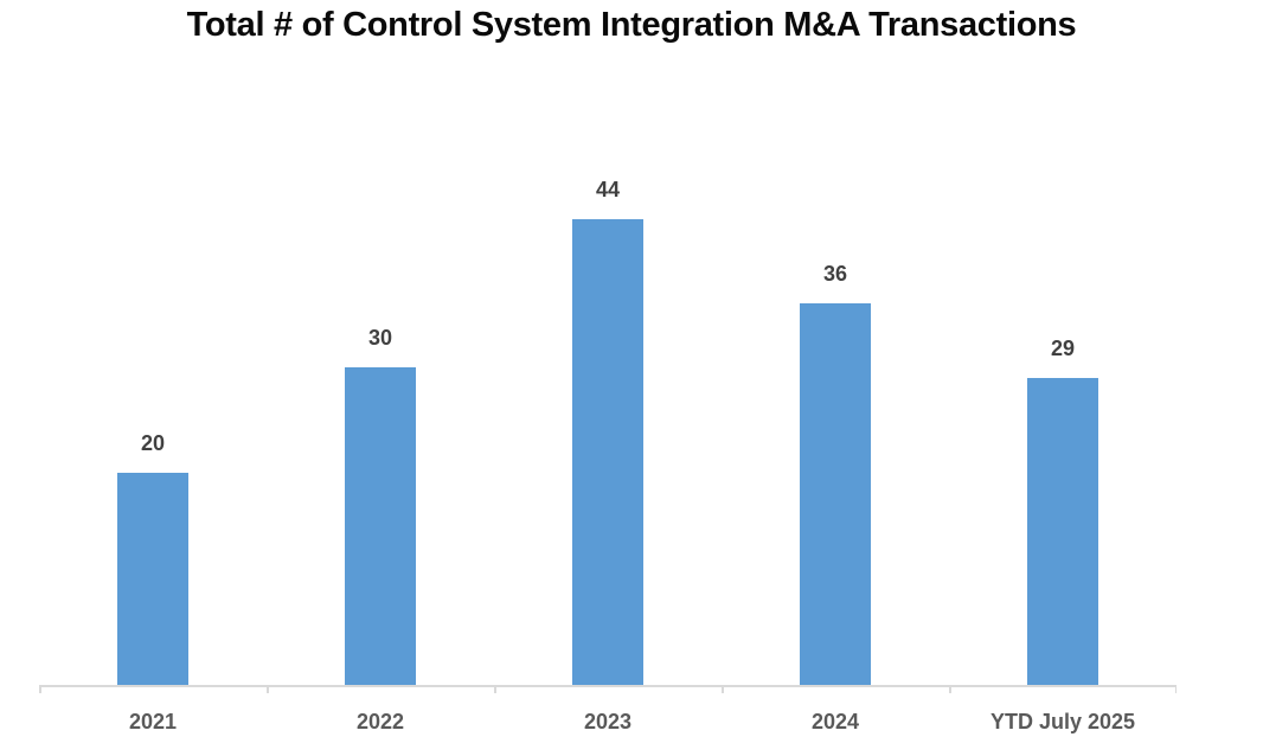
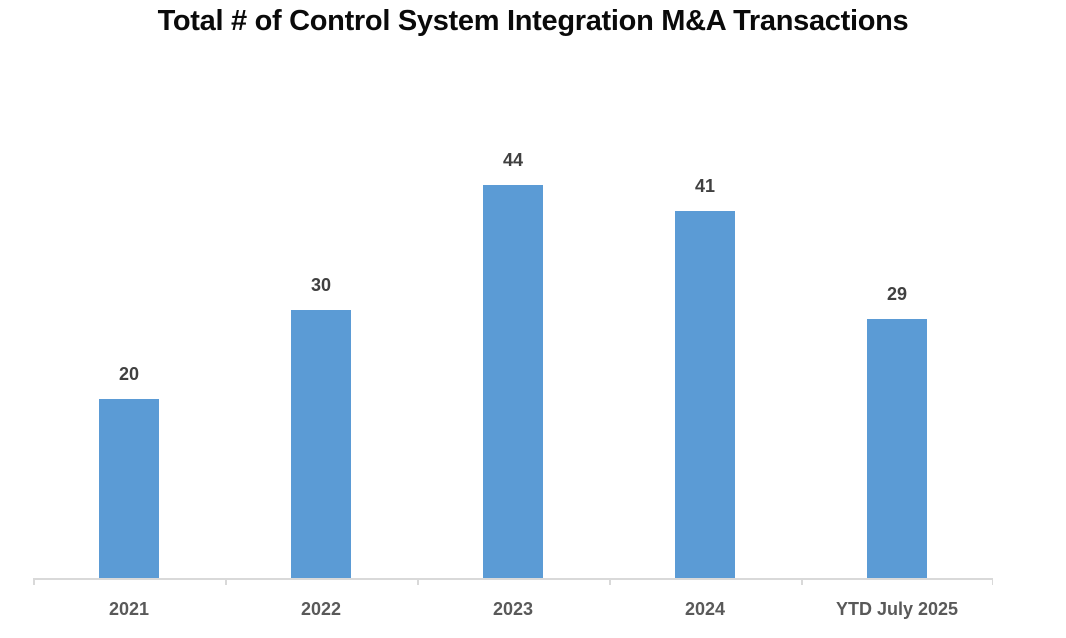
2024: 36 -> 41
